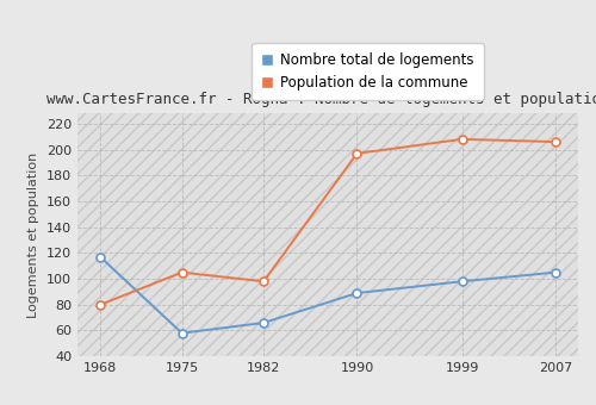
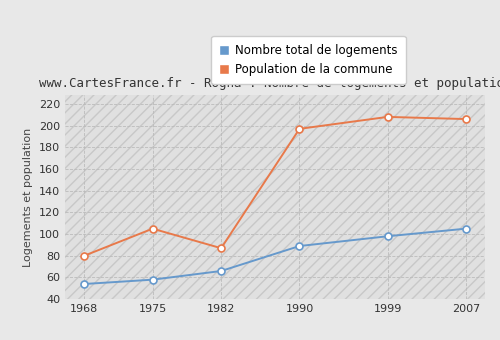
Nombre total de logements/1968: 117 -> 54
Population de la commune/1982: 98 -> 87
